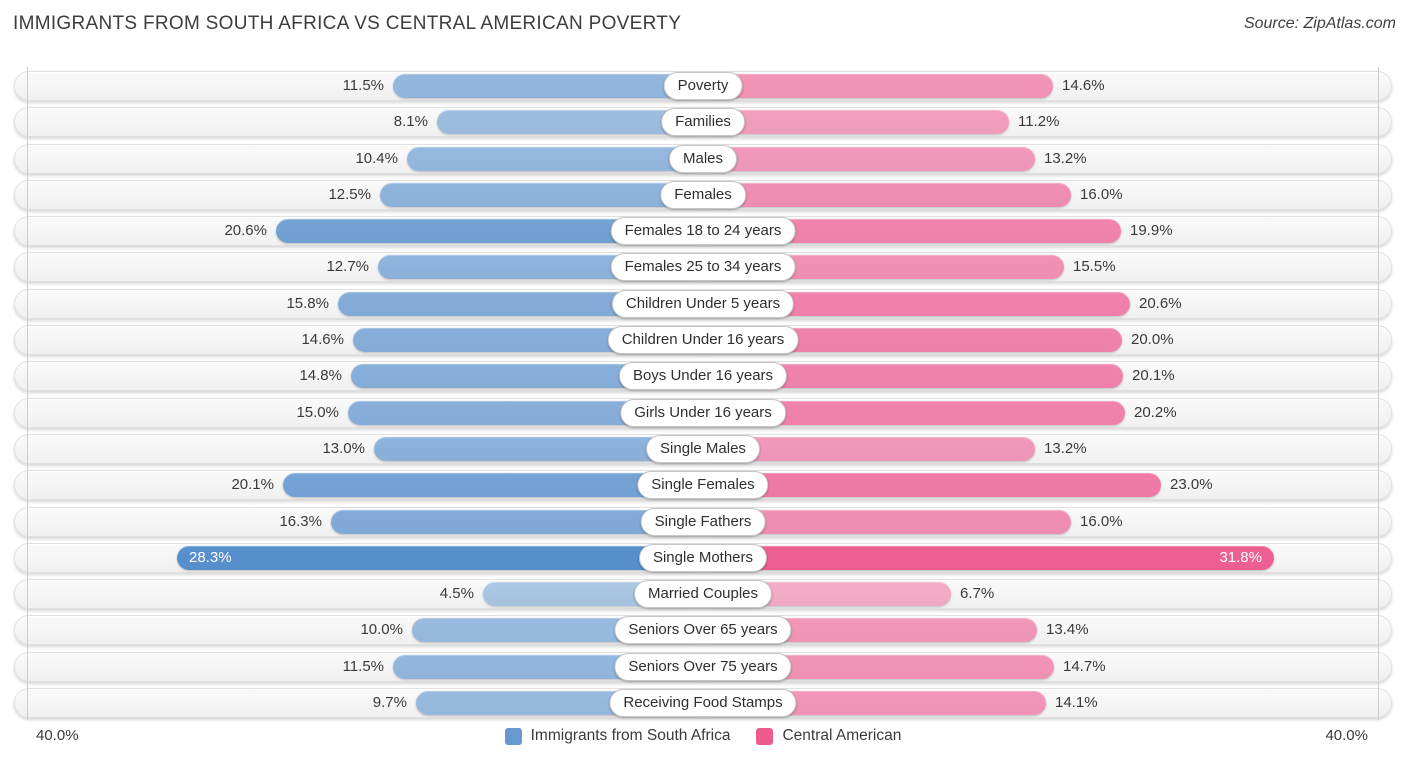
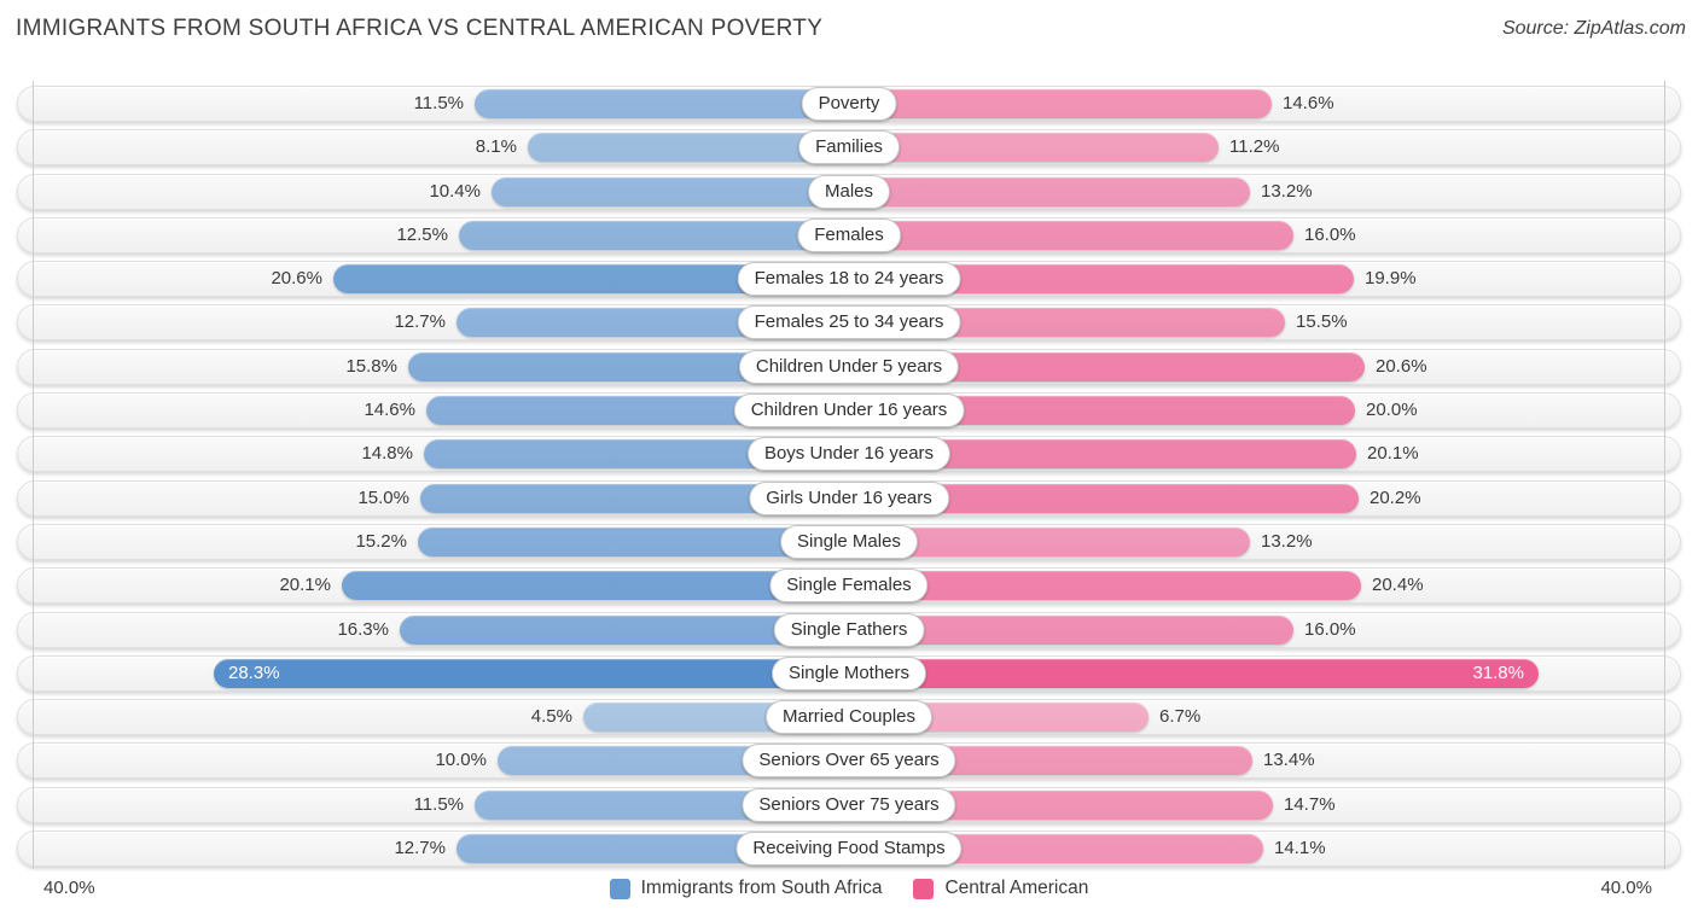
Immigrants from South Africa/Single Males: 13.0% -> 15.2%
Central American/Single Females: 23.0% -> 20.4%
Immigrants from South Africa/Receiving Food Stamps: 9.7% -> 12.7%
